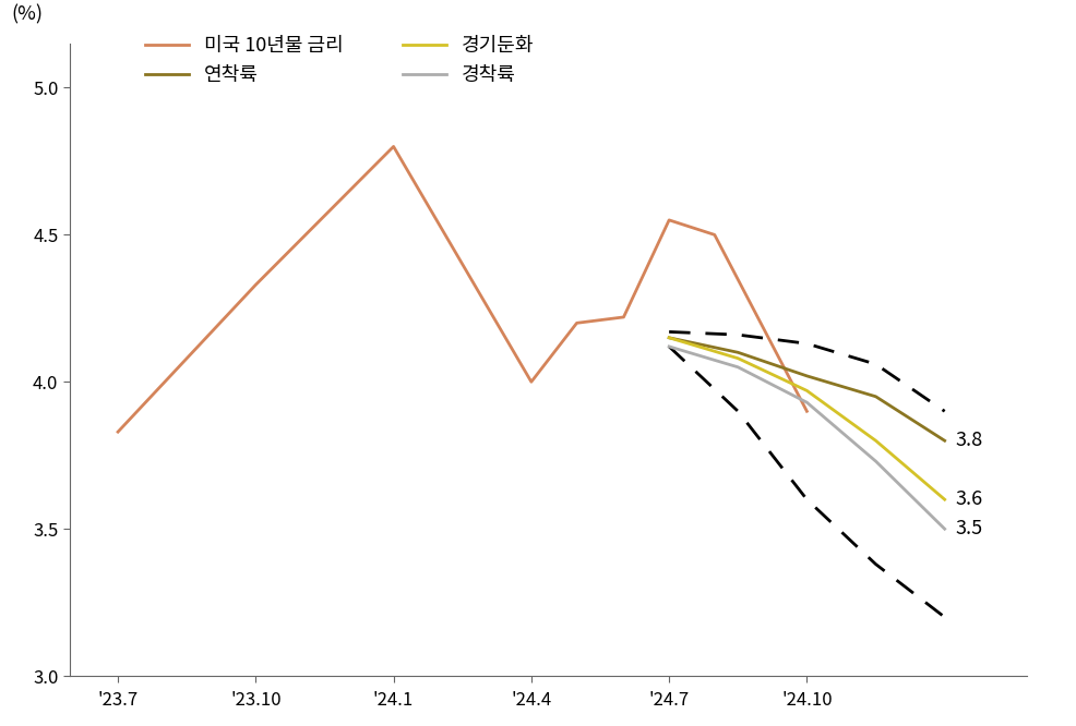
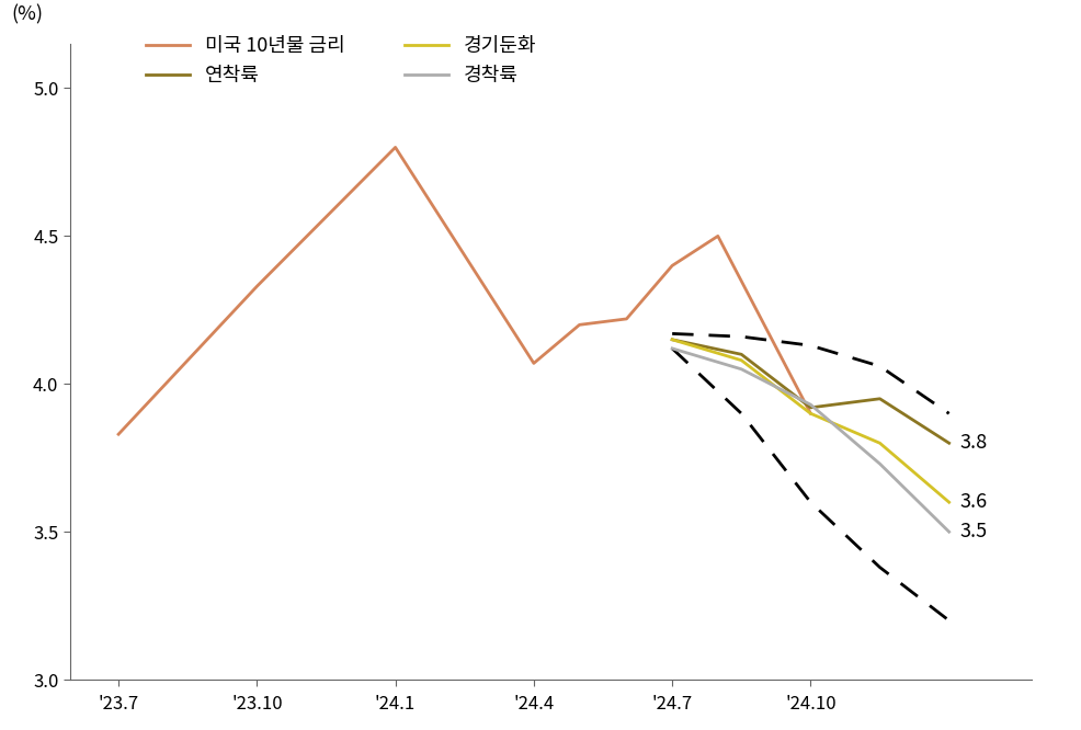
미국 10년물 금리/'24.4: 4.00 -> 4.07
미국 10년물 금리/'24.7: 4.55 -> 4.40
연착륙/'24.10: 4.02 -> 3.92
경기둔화/'24.10: 3.97 -> 3.90
